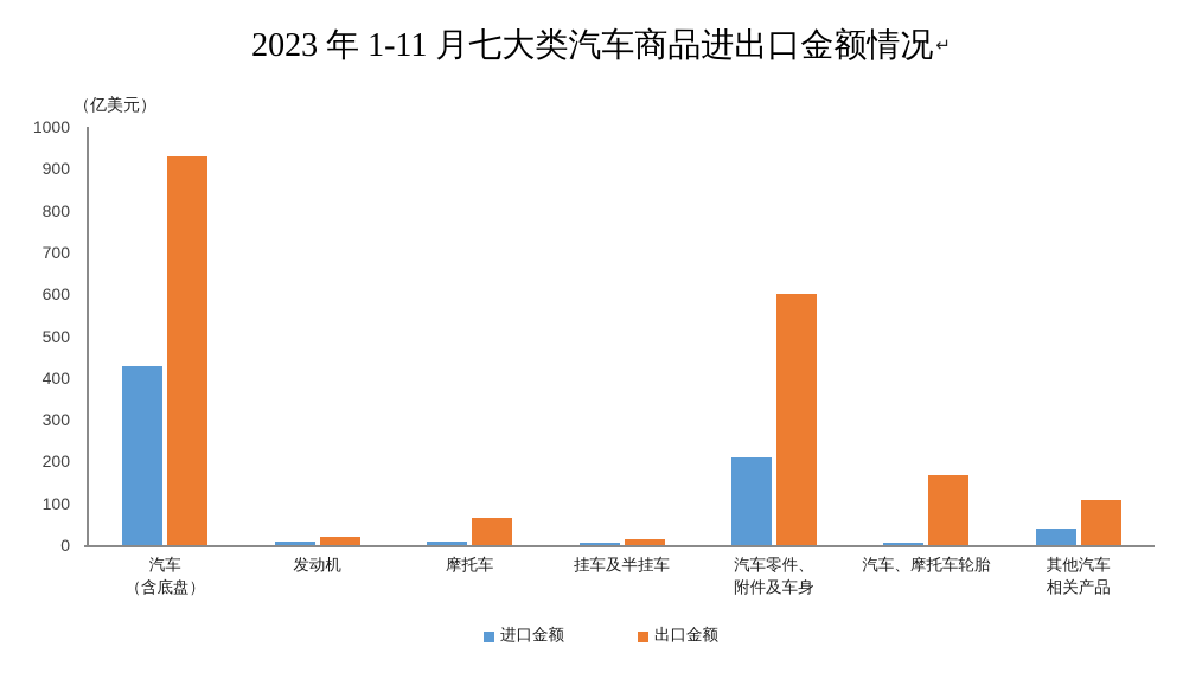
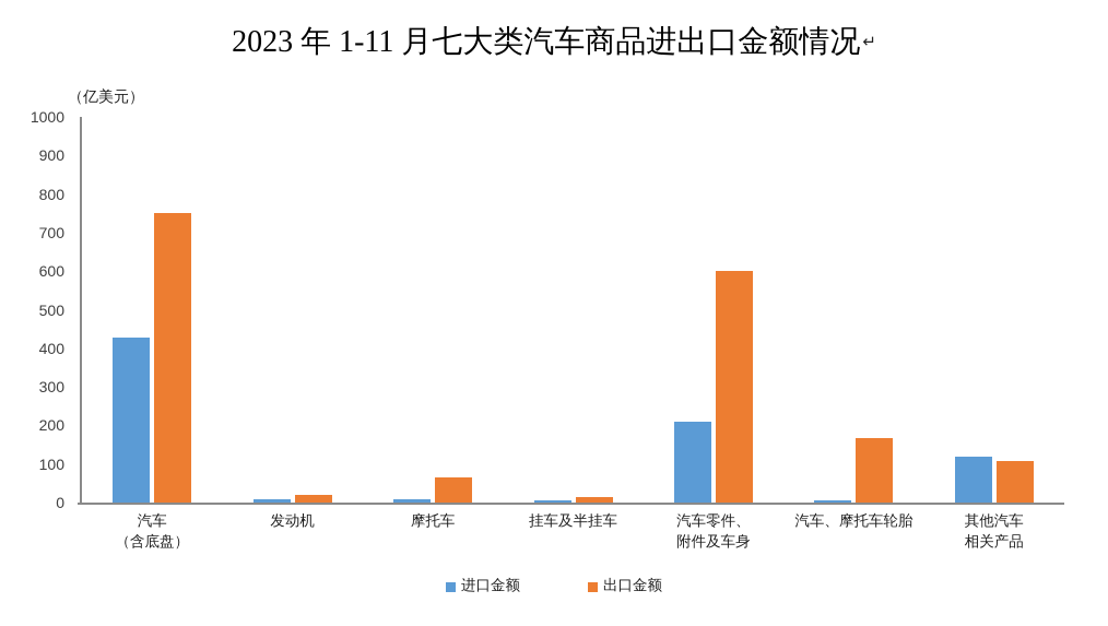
出口金额/汽车 （含底盘）: 930 -> 750
进口金额/其他汽车 相关产品: 40 -> 120
